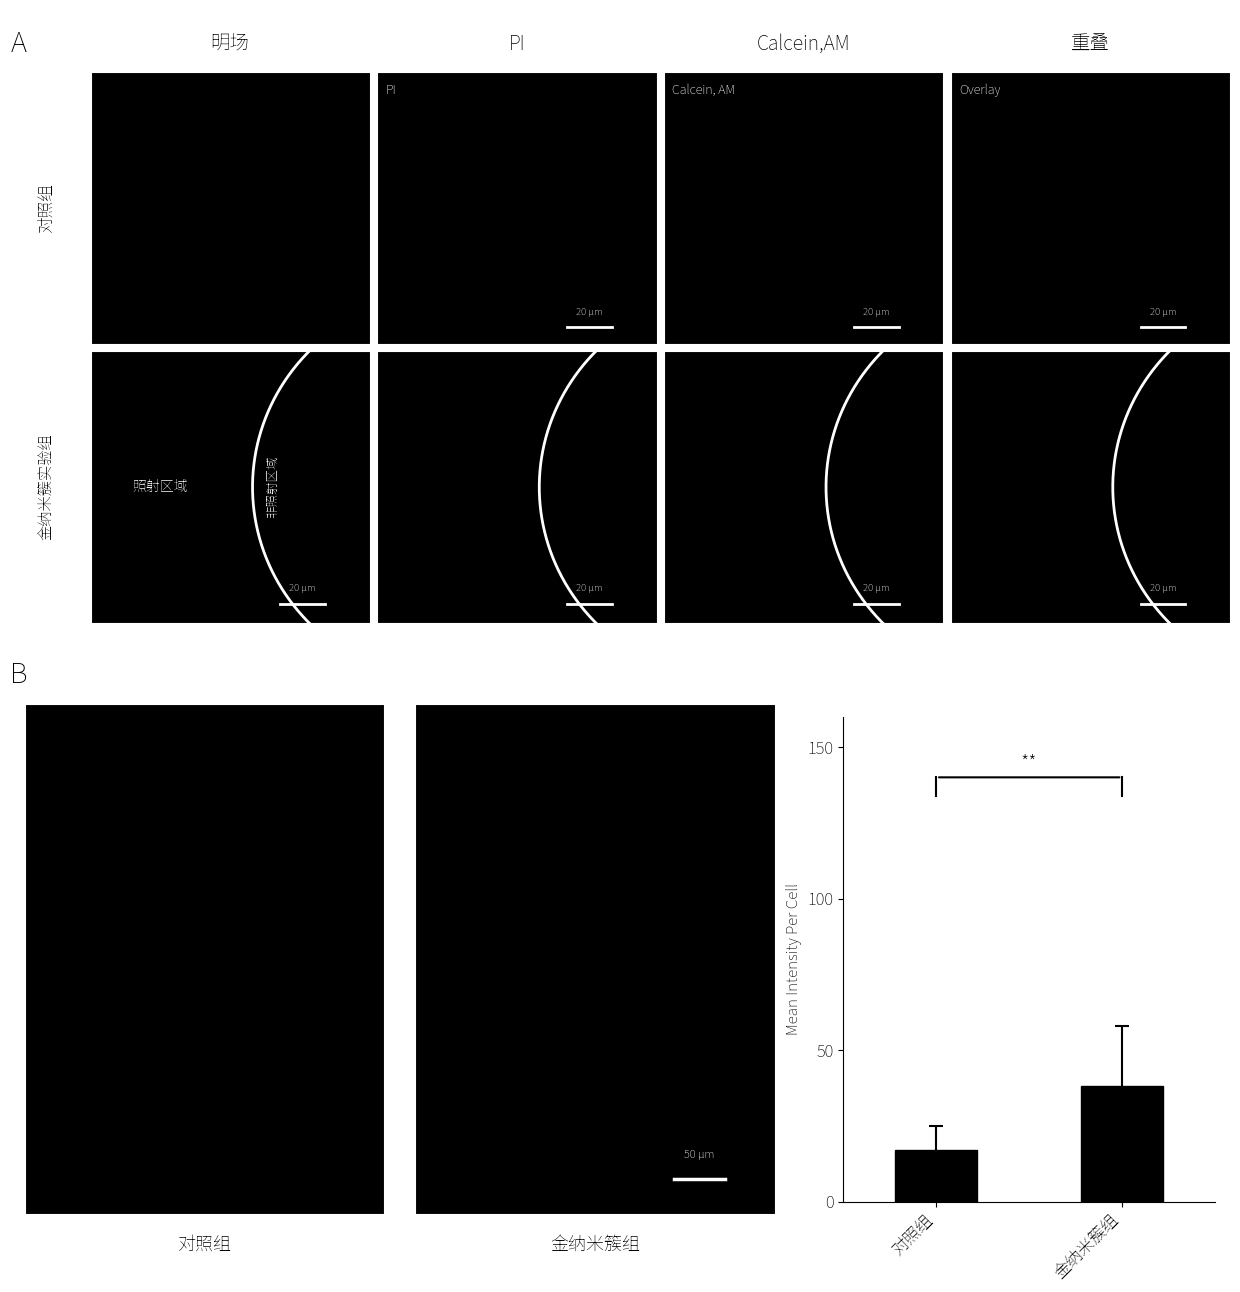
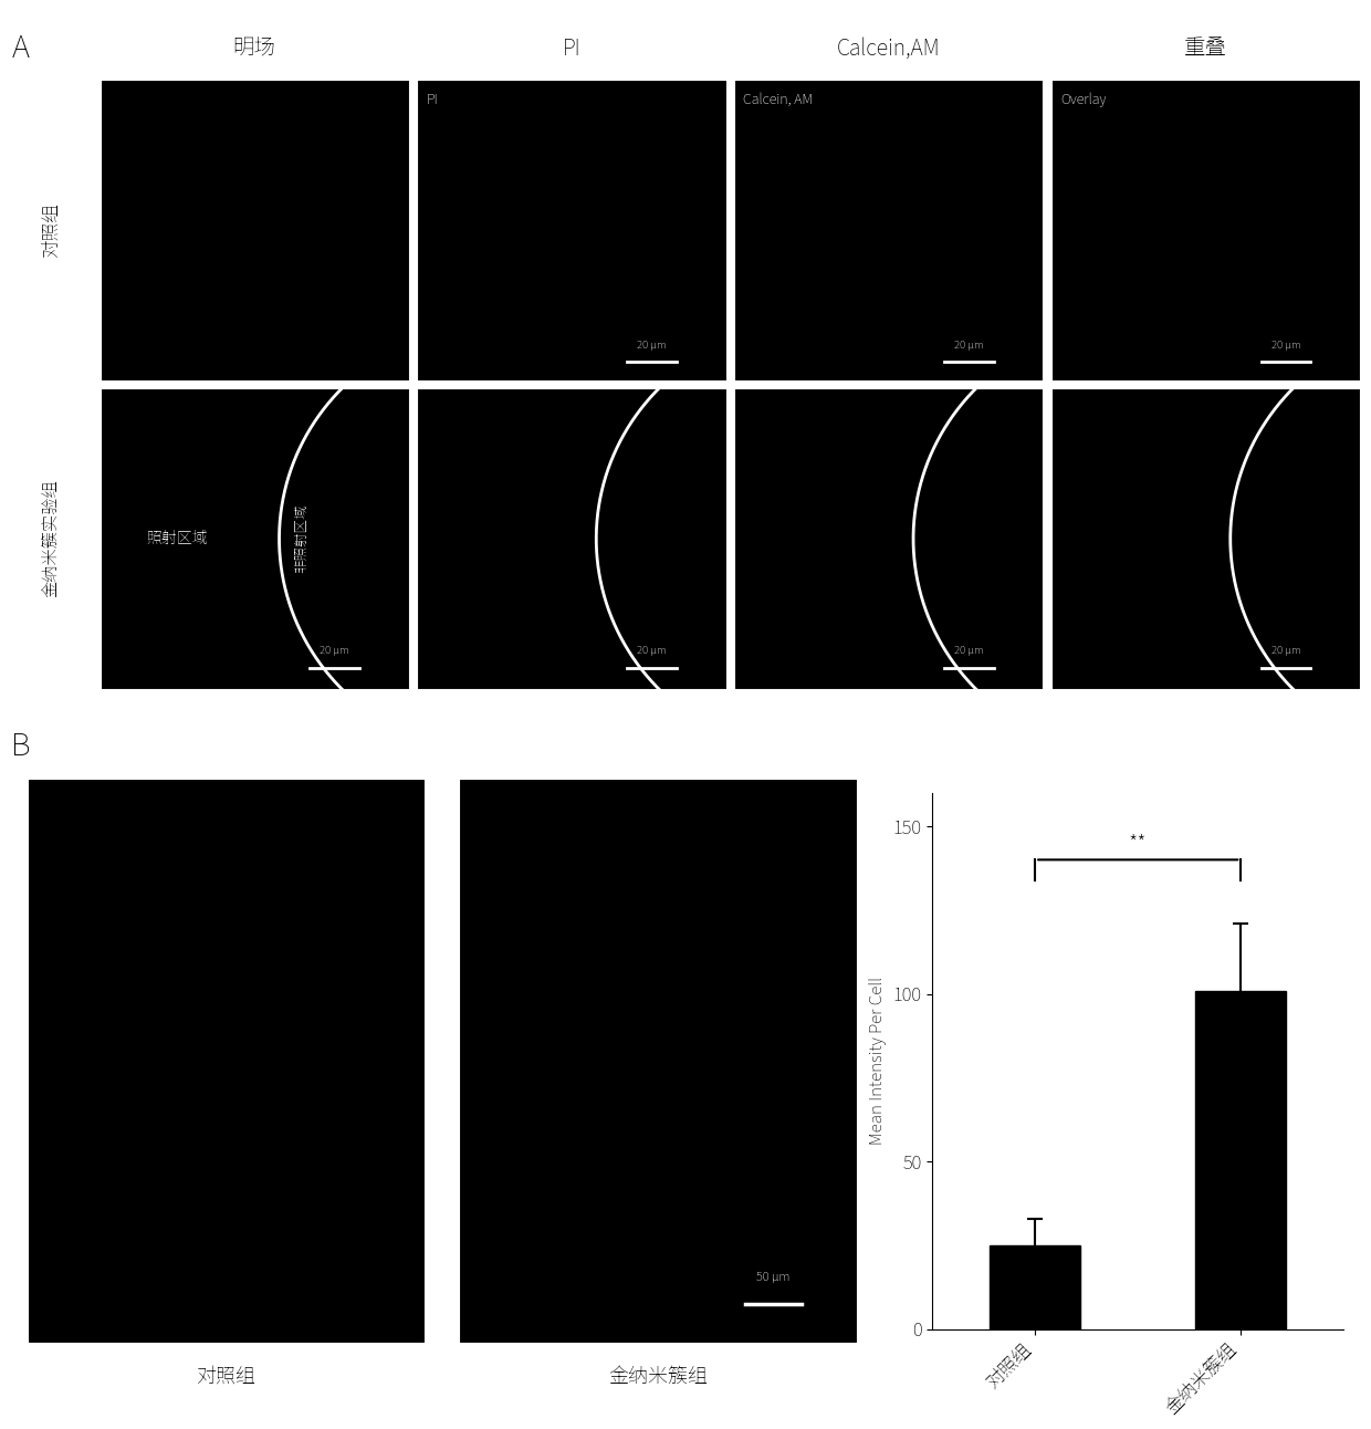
对照组: 17 -> 25
金纳米簇组: 38 -> 101
